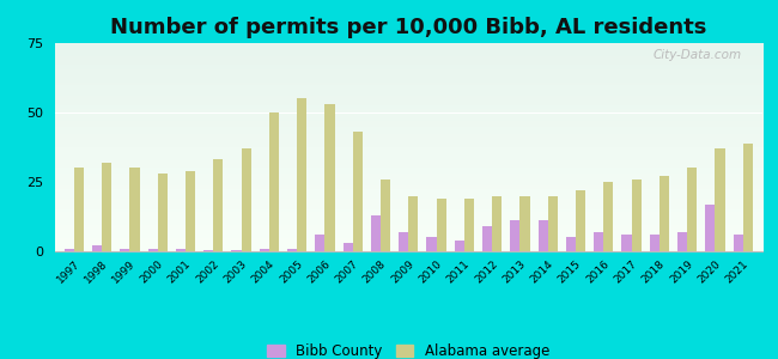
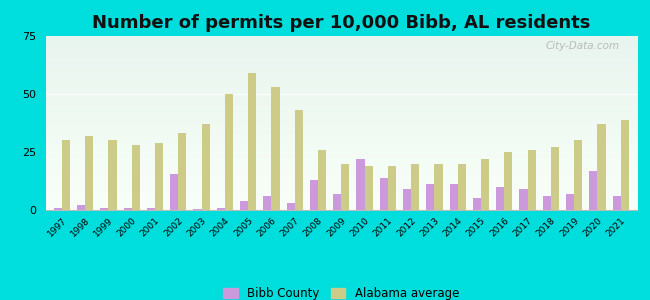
Bibb County/2002: 0.5 -> 15.5
Bibb County/2005: 1.0 -> 4.0
Alabama average/2005: 55 -> 59
Bibb County/2010: 5.0 -> 22.0
Bibb County/2011: 4.0 -> 14.0
Bibb County/2016: 7.0 -> 10.0
Bibb County/2017: 6.0 -> 9.0
